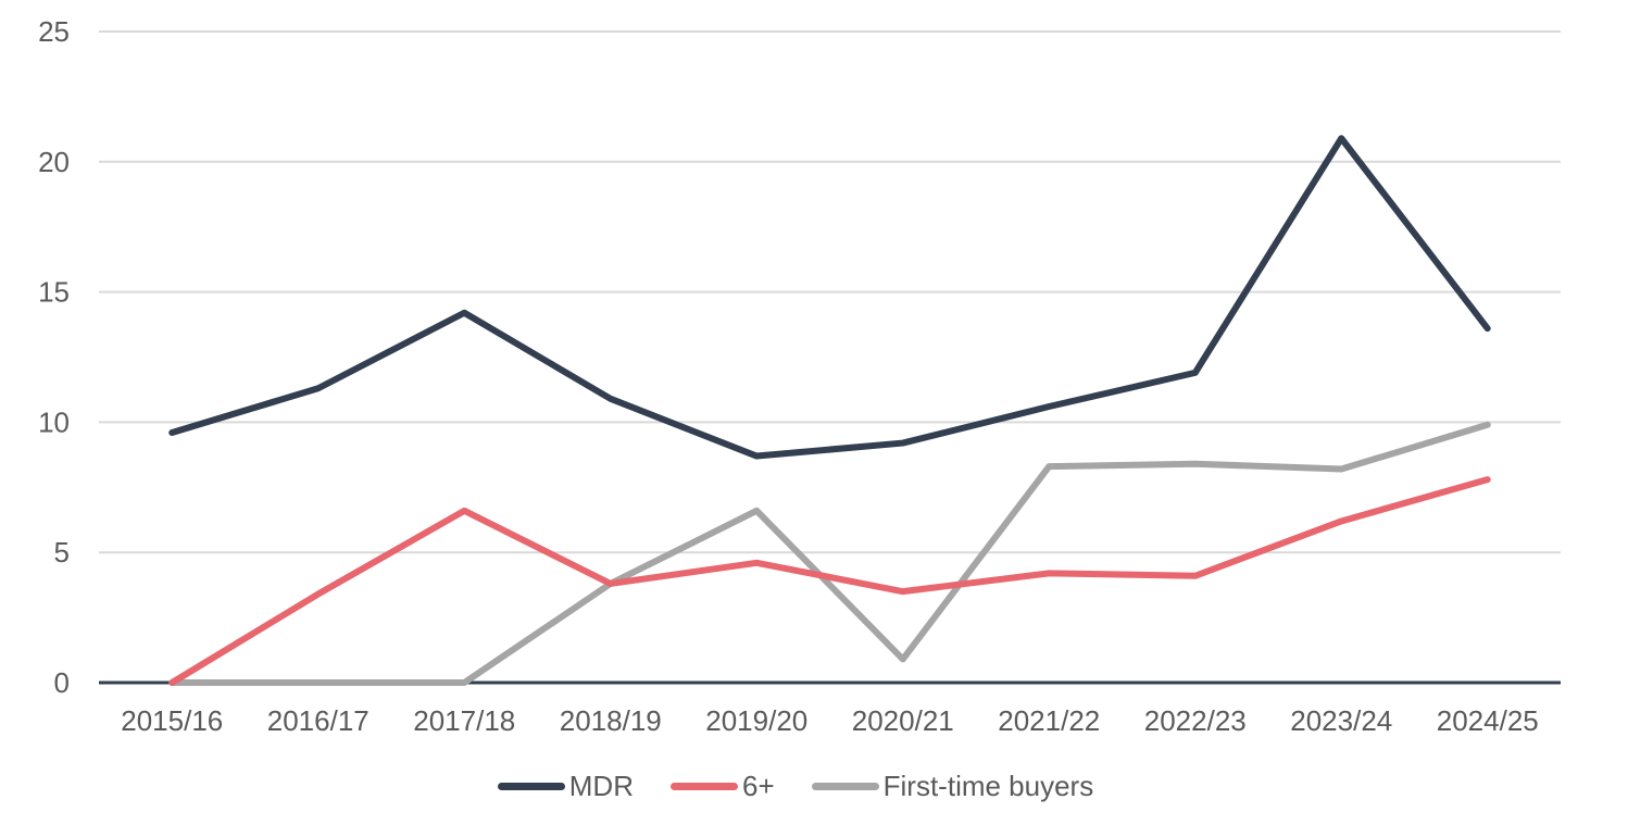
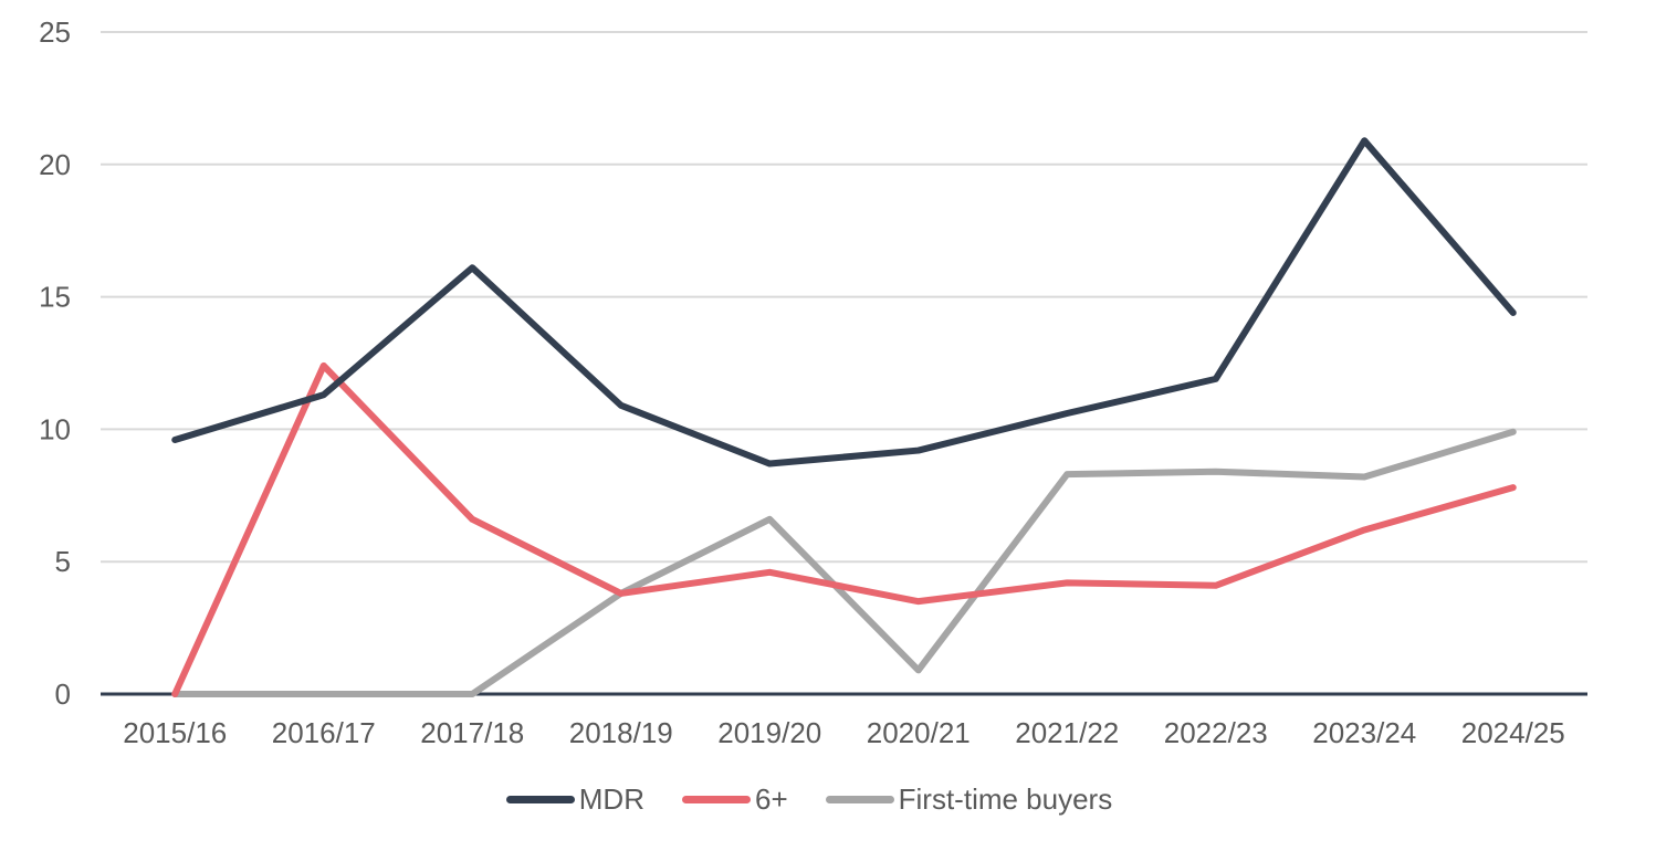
6+/2016/17: 3.4 -> 12.4
MDR/2017/18: 14.2 -> 16.1
MDR/2024/25: 13.6 -> 14.4
